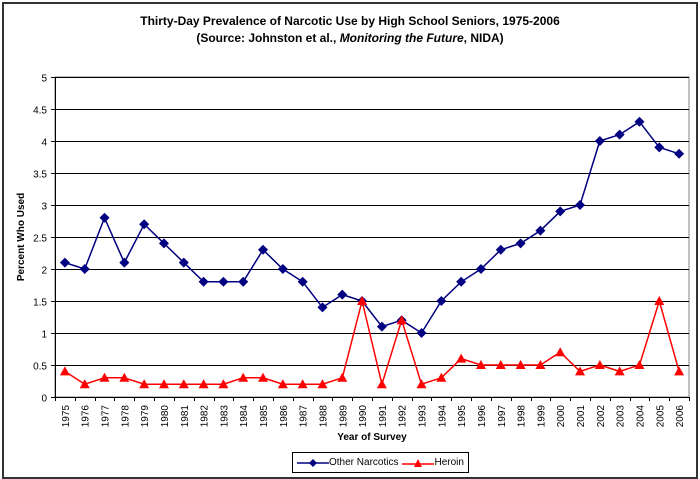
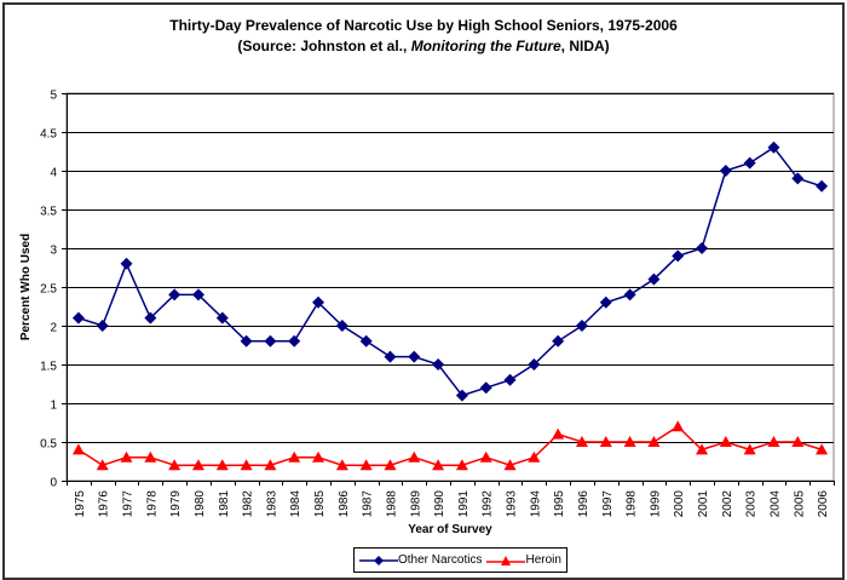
Other Narcotics/1979: 2.7 -> 2.4
Other Narcotics/1988: 1.4 -> 1.6
Heroin/1990: 1.5 -> 0.2
Heroin/1992: 1.2 -> 0.3
Other Narcotics/1993: 1.0 -> 1.3
Heroin/2005: 1.5 -> 0.5
